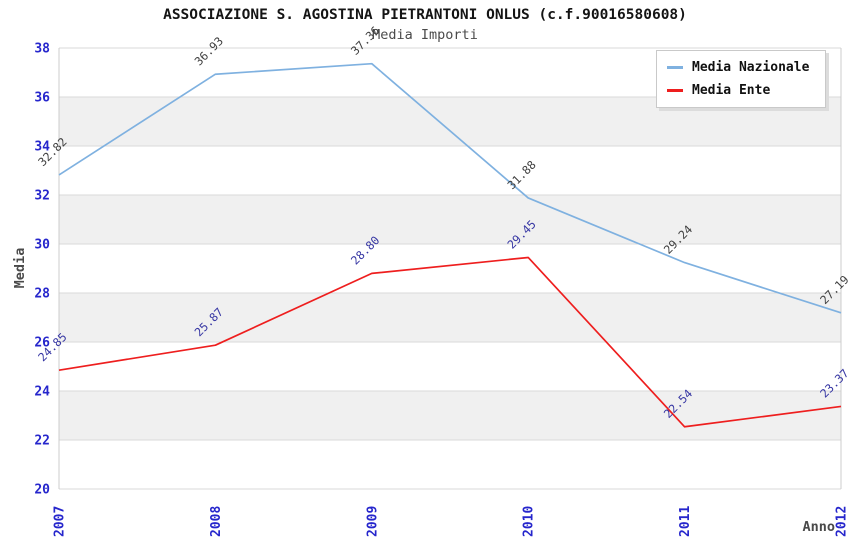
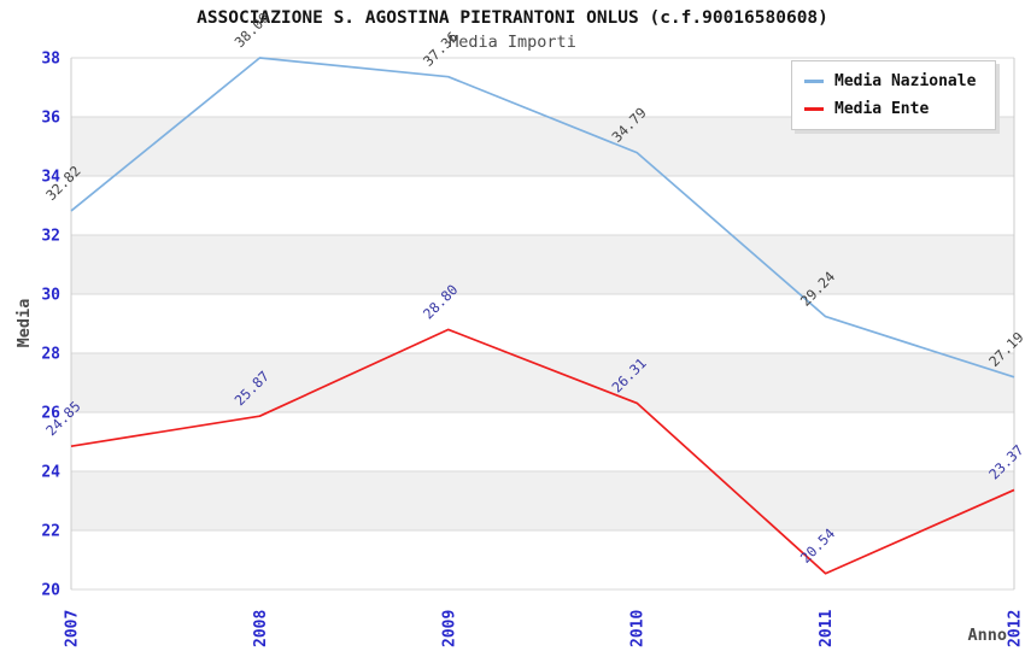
Media Nazionale/2008: 36.93 -> 38.00
Media Nazionale/2010: 31.88 -> 34.79
Media Ente/2010: 29.45 -> 26.31
Media Ente/2011: 22.54 -> 20.54
